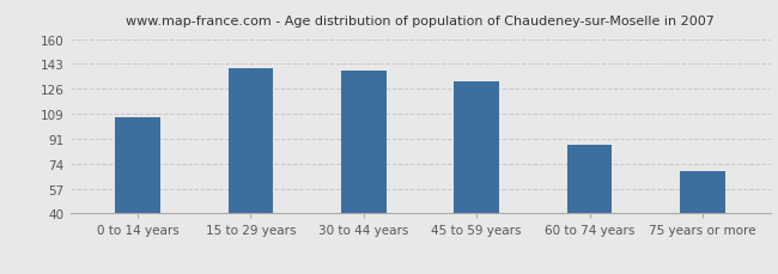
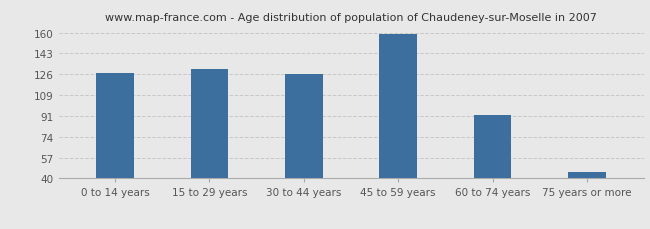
0 to 14 years: 106 -> 127
15 to 29 years: 140 -> 130
30 to 44 years: 138 -> 126
45 to 59 years: 131 -> 159
60 to 74 years: 87 -> 92
75 years or more: 69 -> 45
